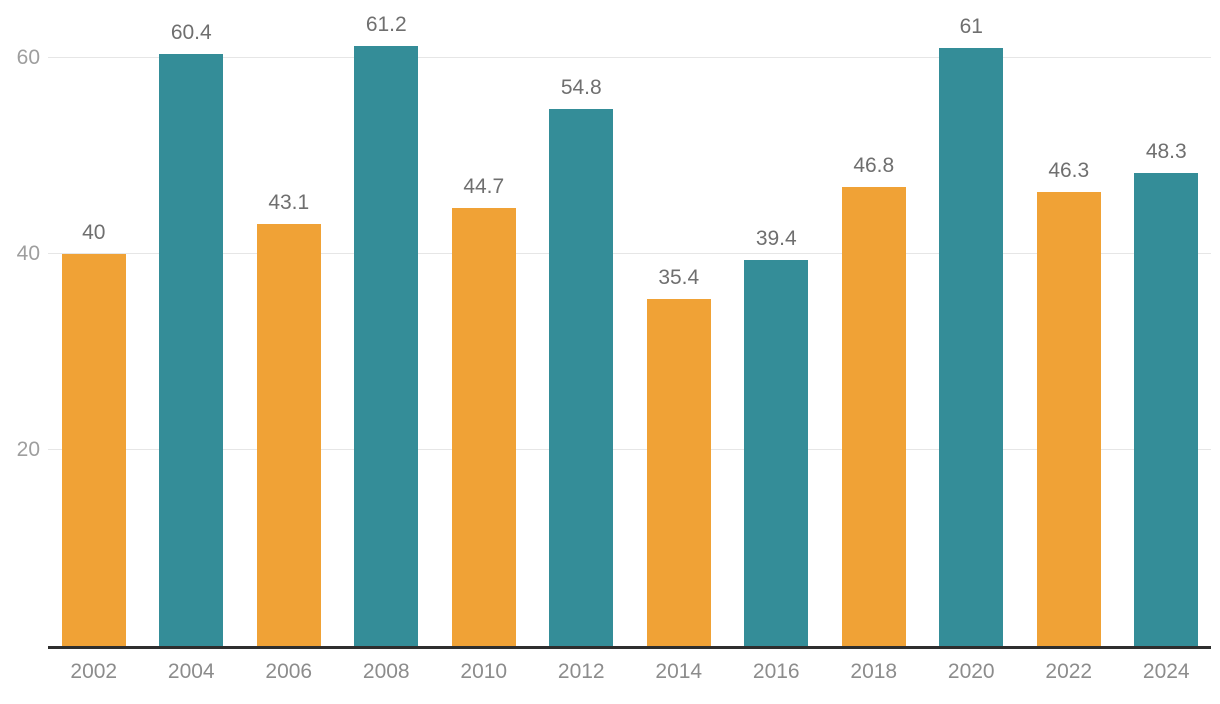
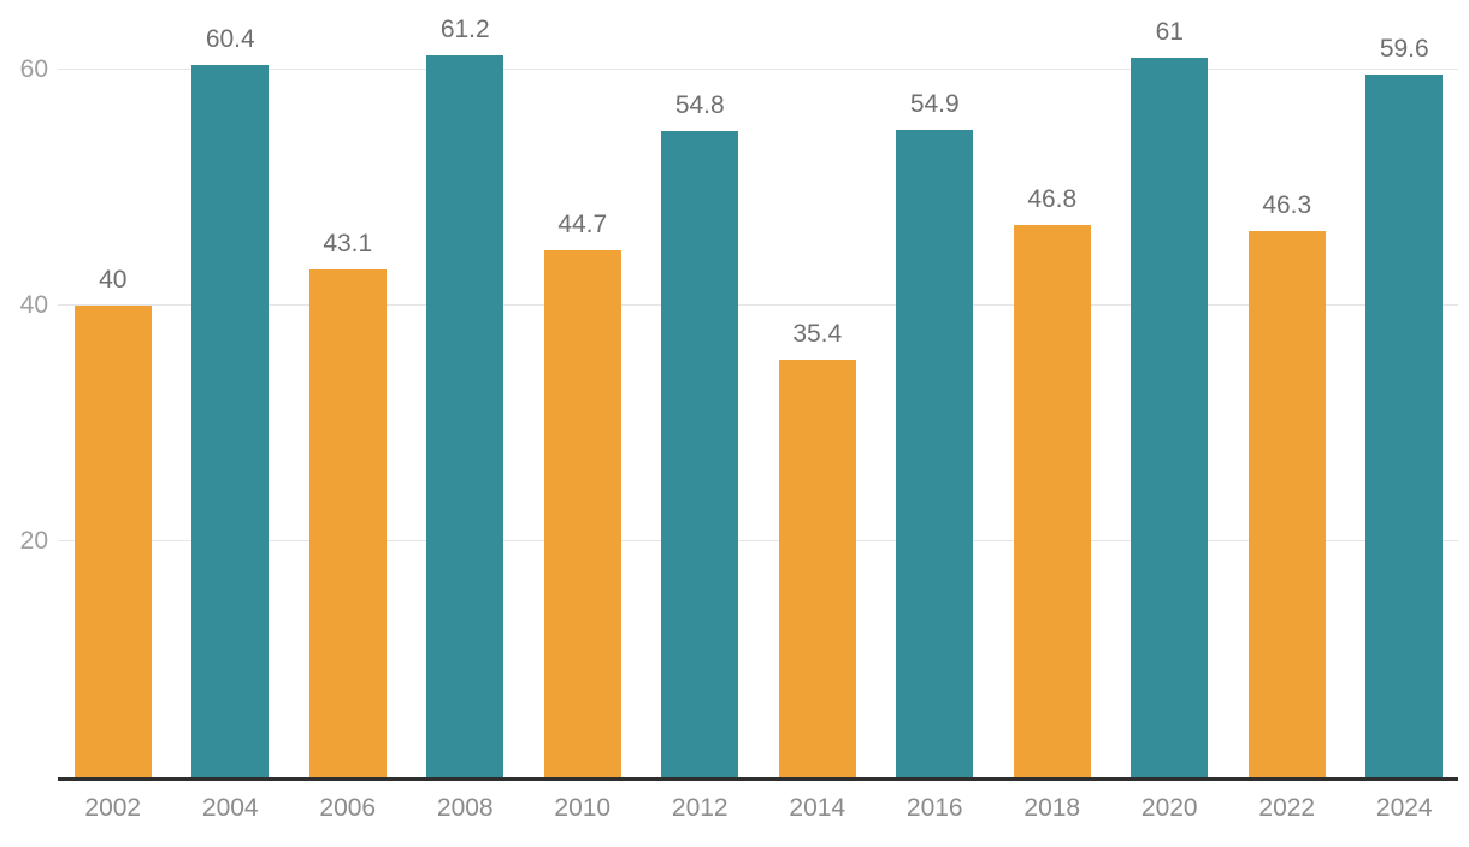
2016: 39.4 -> 54.9
2024: 48.3 -> 59.6
